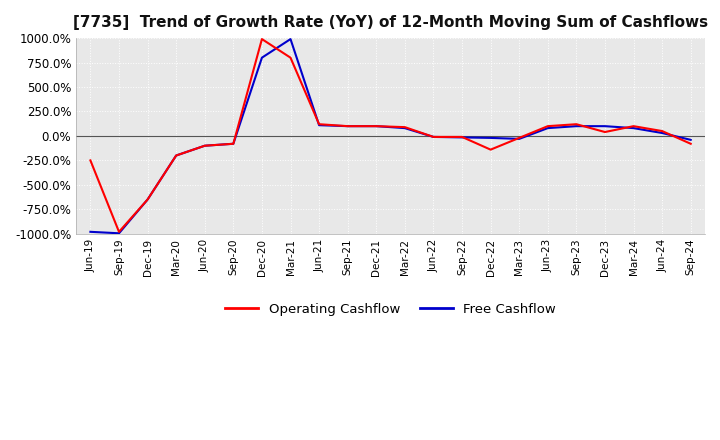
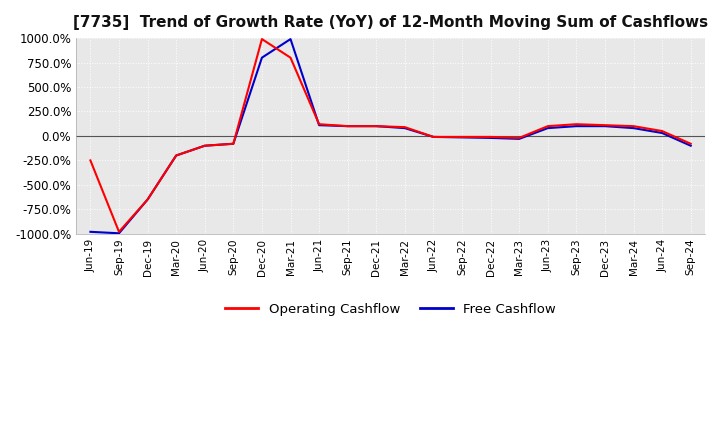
Operating Cashflow/Dec-22: -140% -> -10%
Operating Cashflow/Dec-23: 40% -> 110%
Free Cashflow/Sep-24: -40% -> -100%
